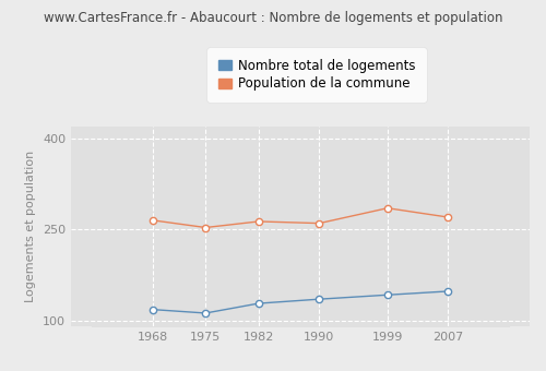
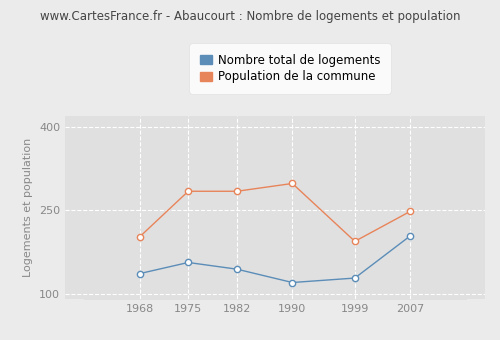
Nombre total de logements/1968: 118 -> 136
Population de la commune/1968: 265 -> 202
Nombre total de logements/1975: 112 -> 156
Population de la commune/1975: 253 -> 284
Nombre total de logements/1982: 128 -> 144
Population de la commune/1982: 263 -> 284
Nombre total de logements/1990: 135 -> 120
Population de la commune/1990: 260 -> 298
Nombre total de logements/1999: 142 -> 128
Population de la commune/1999: 285 -> 194
Nombre total de logements/2007: 148 -> 204
Population de la commune/2007: 270 -> 248
